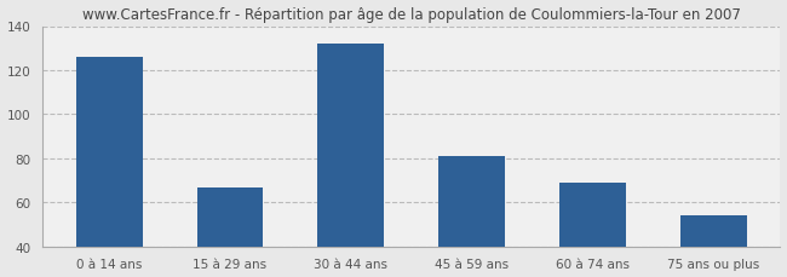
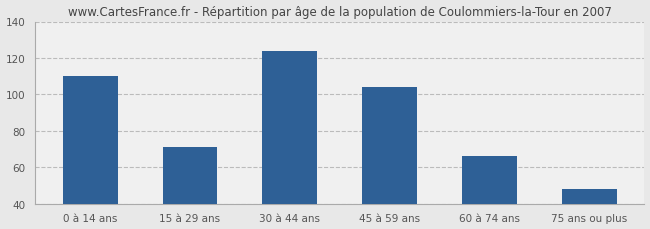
0 à 14 ans: 126 -> 110
15 à 29 ans: 67 -> 71
30 à 44 ans: 132 -> 124
45 à 59 ans: 81 -> 104
60 à 74 ans: 69 -> 66
75 ans ou plus: 54 -> 48
